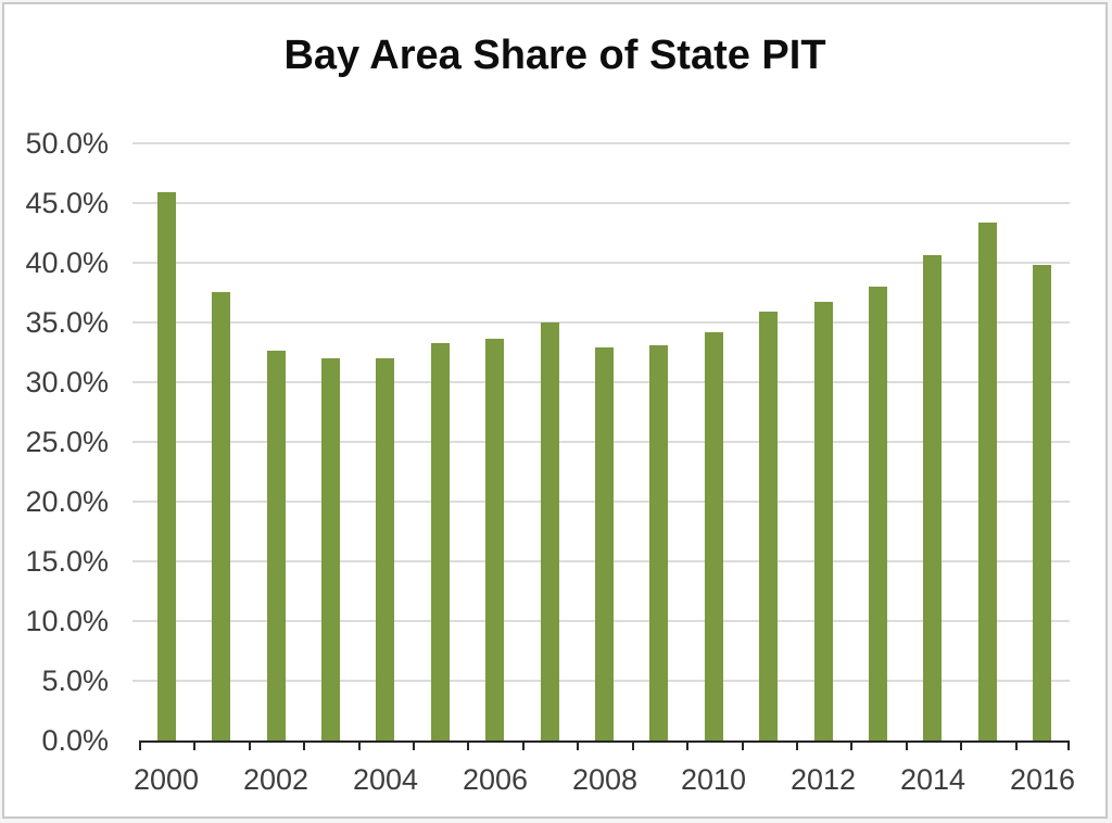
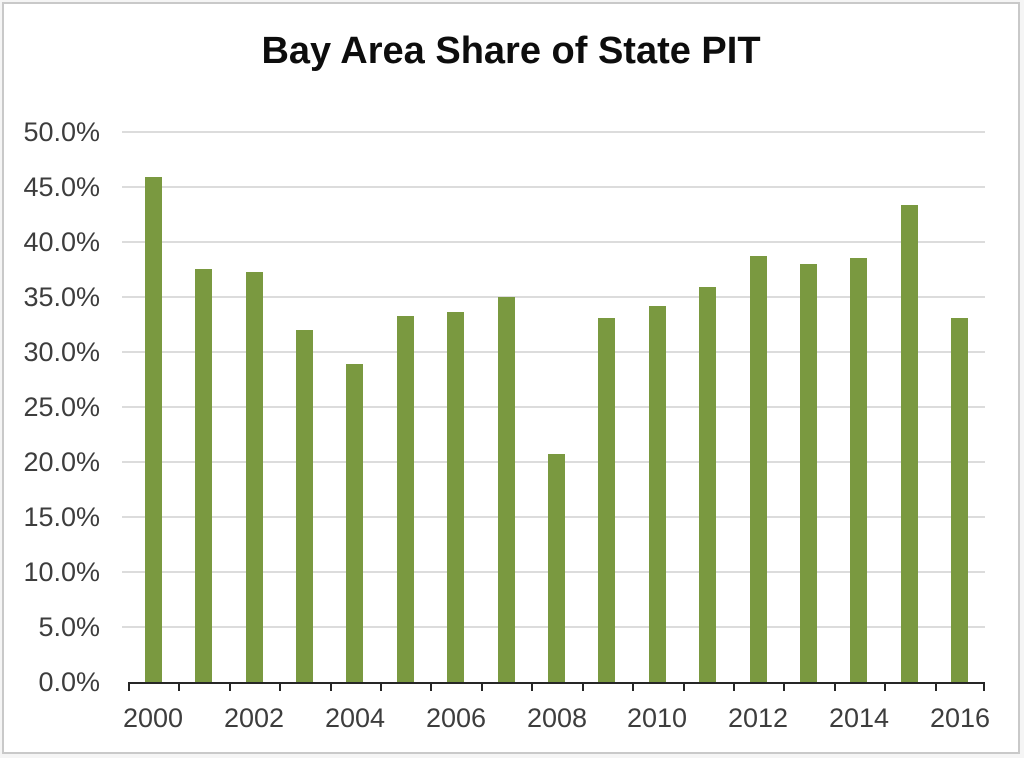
2002: 32.6% -> 37.3%
2004: 32.0% -> 28.9%
2008: 32.9% -> 20.7%
2012: 36.7% -> 38.7%
2014: 40.6% -> 38.5%
2016: 39.8% -> 33.1%
